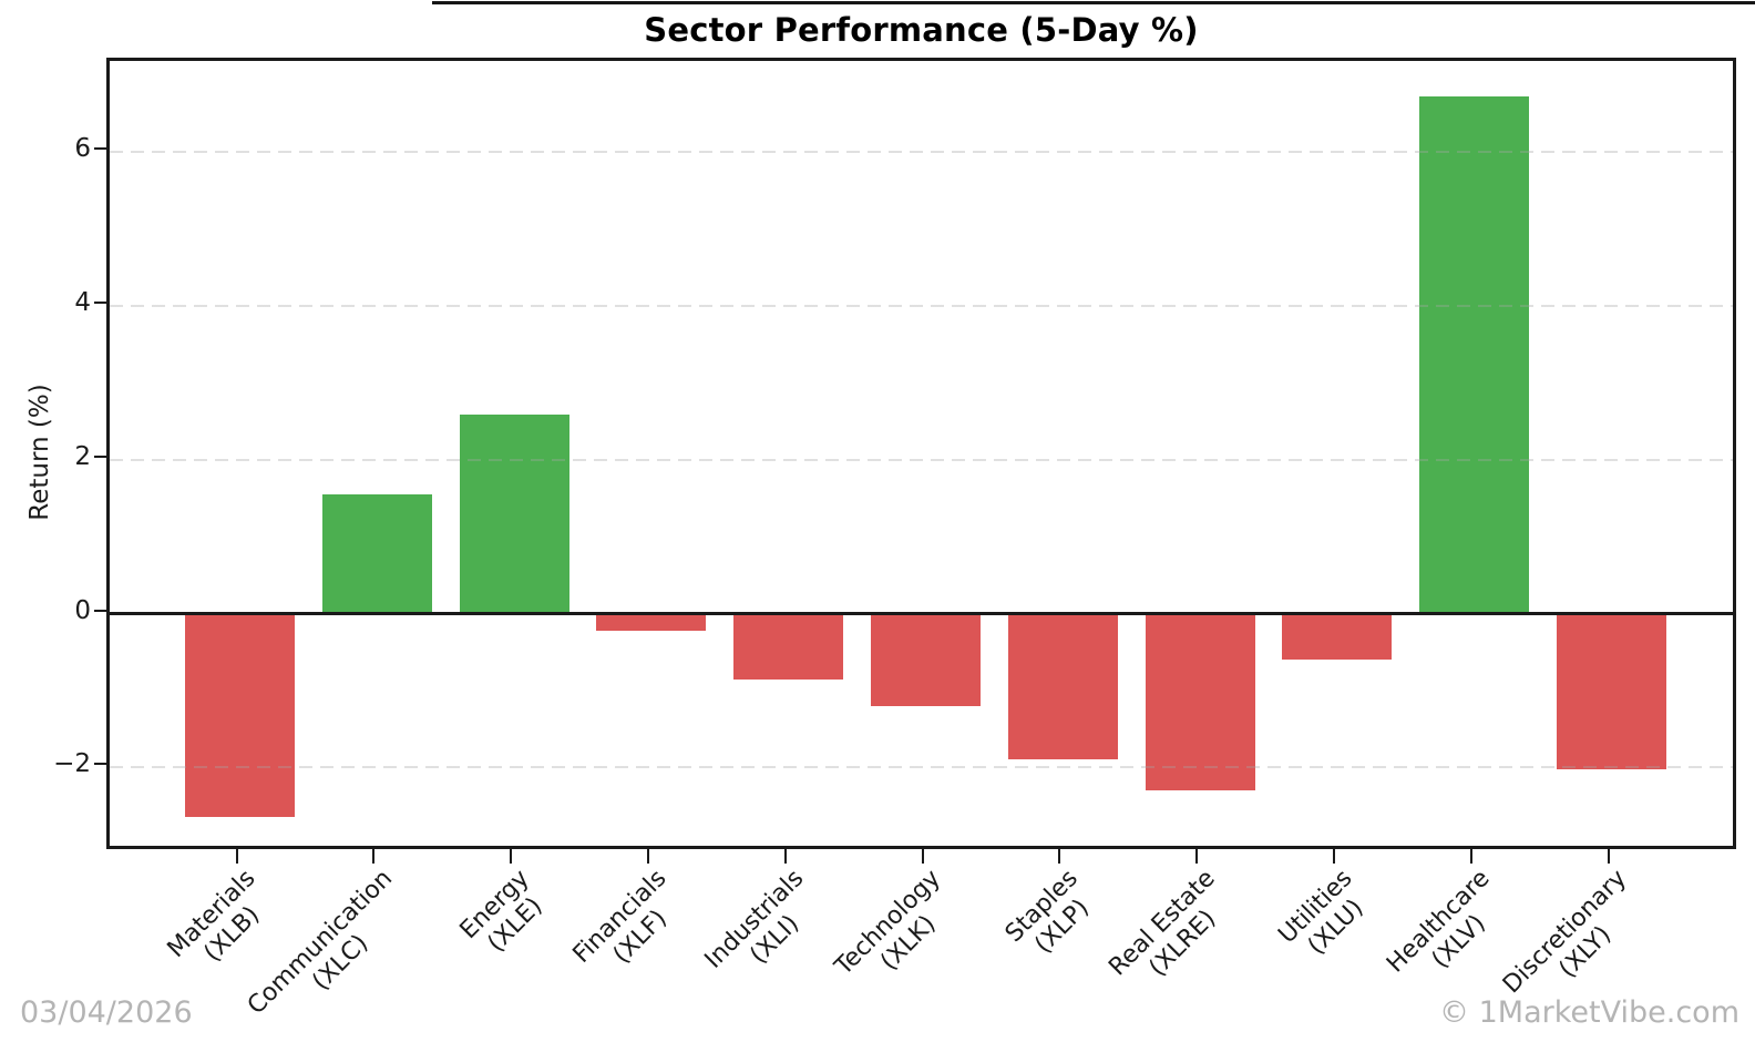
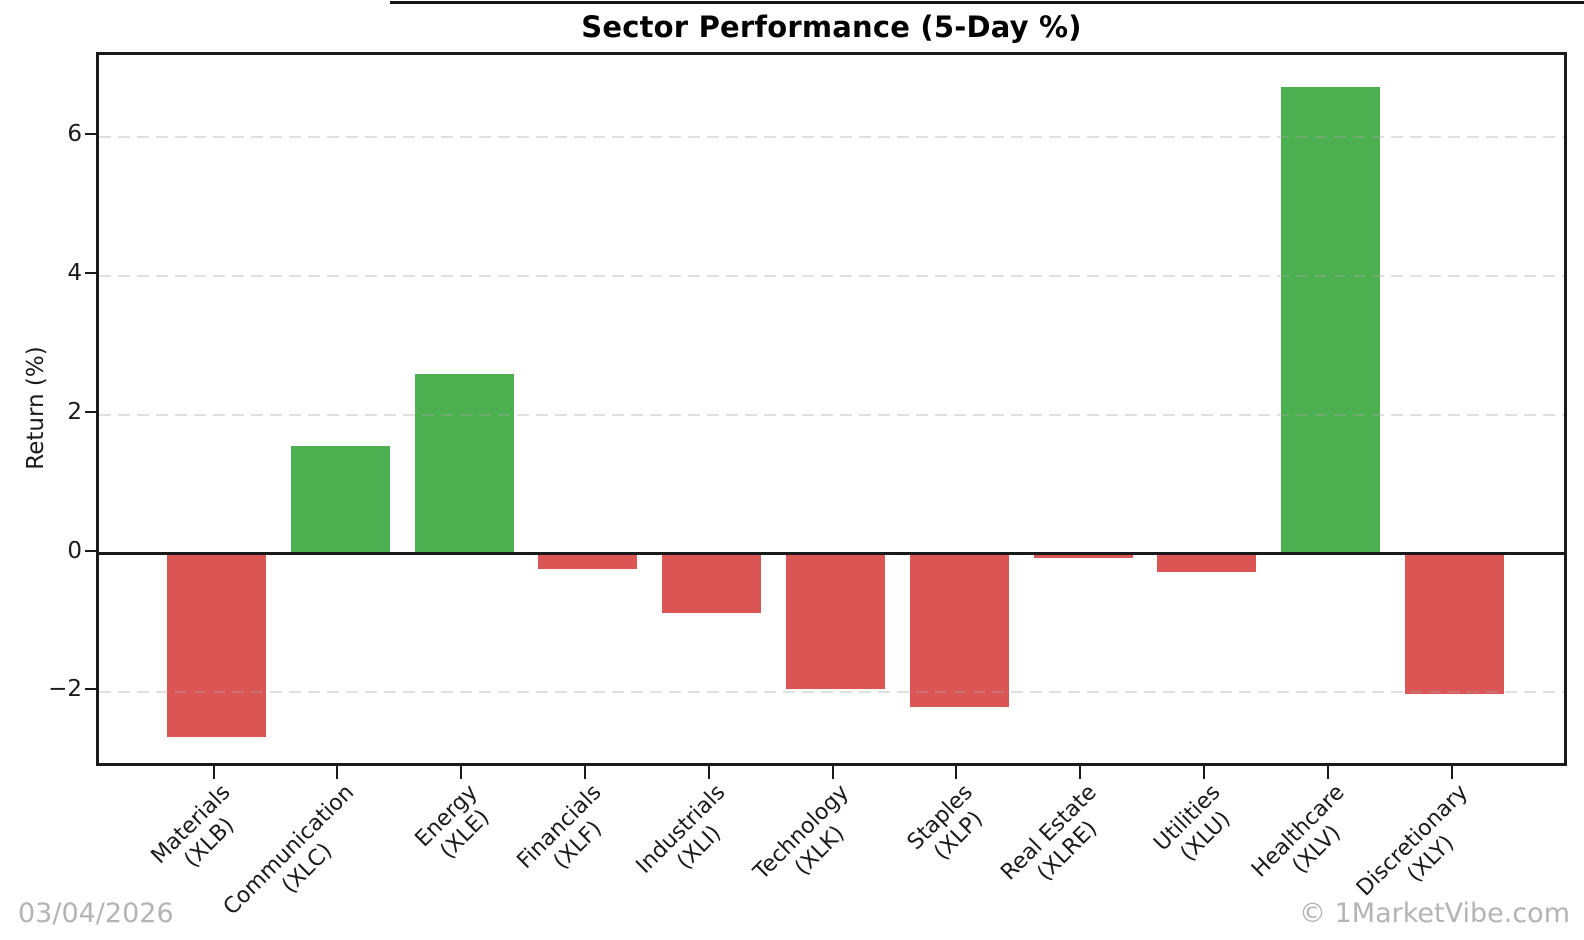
Technology: -1.2 -> -1.9
Staples: -1.9 -> -2.2
Real Estate: -2.3 -> -0.1
Utilities: -0.6 -> -0.3
